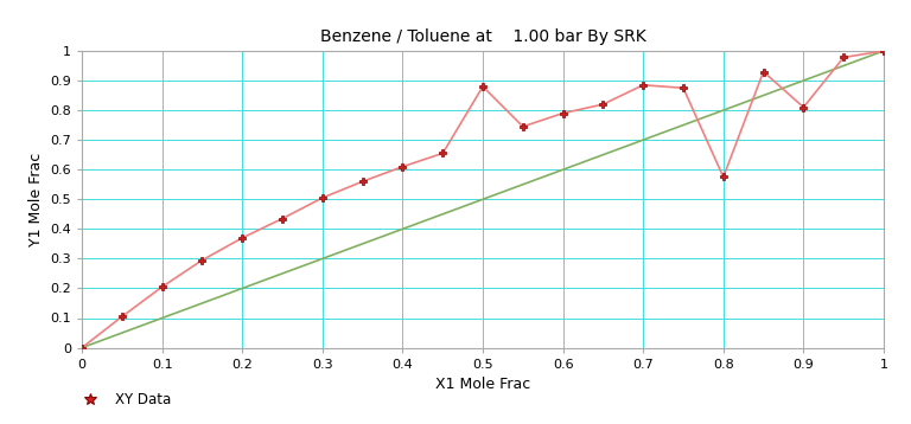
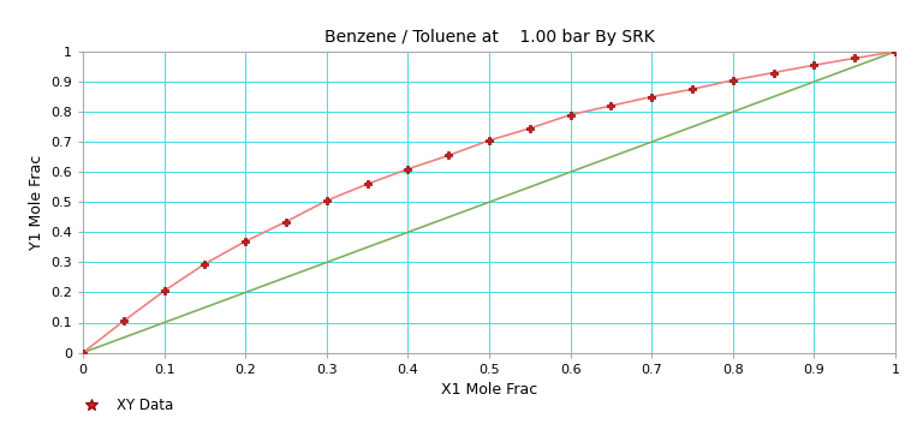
0.5: 0.880 -> 0.705
0.7: 0.885 -> 0.850
0.8: 0.575 -> 0.905
0.9: 0.810 -> 0.955
